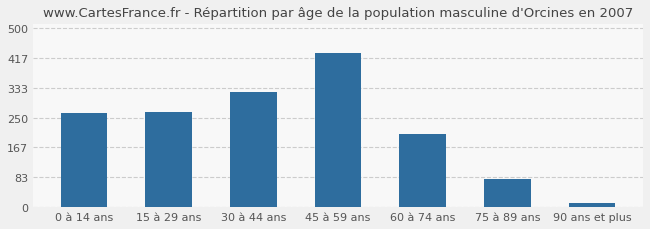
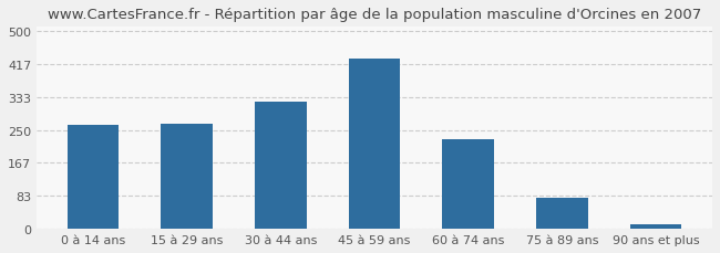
60 à 74 ans: 205 -> 225
